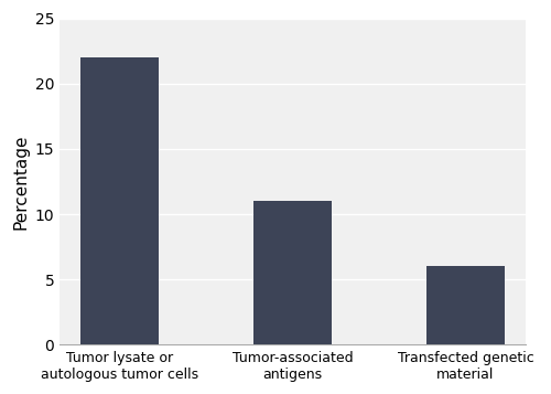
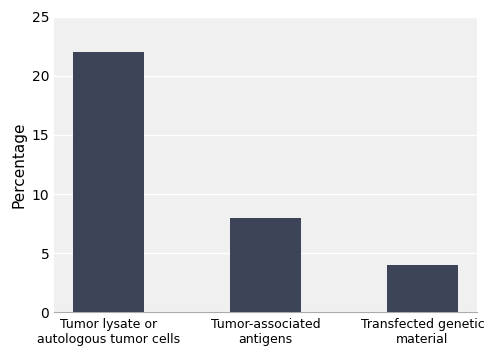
Tumor-associated antigens: 11 -> 8
Transfected genetic material: 6 -> 4
